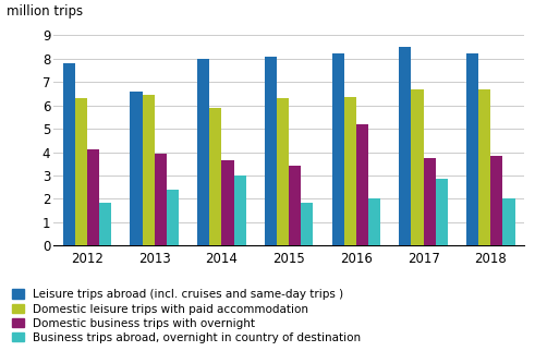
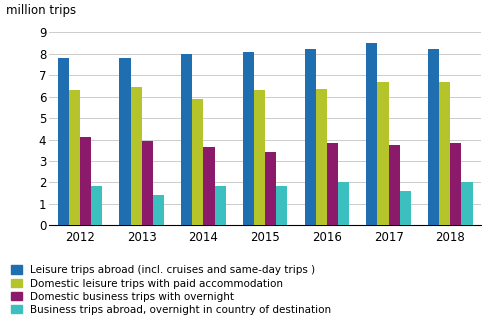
Leisure trips abroad (incl. cruises and same-day trips )/2013: 6.6 -> 7.8
Business trips abroad, overnight in country of destination/2013: 2.40 -> 1.40
Business trips abroad, overnight in country of destination/2014: 3.00 -> 1.85
Domestic business trips with overnight/2016: 5.20 -> 3.85
Business trips abroad, overnight in country of destination/2017: 2.85 -> 1.60
